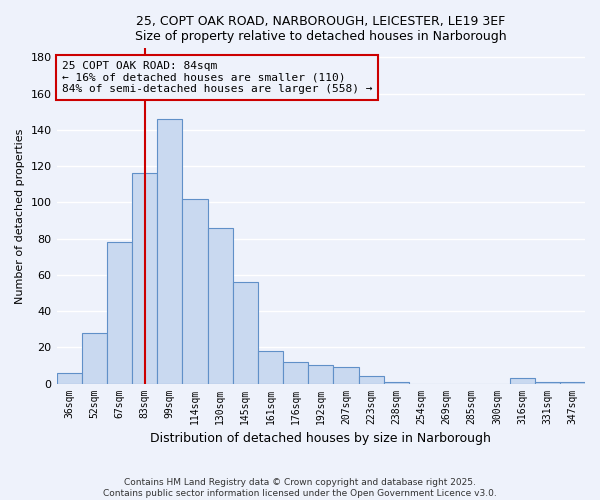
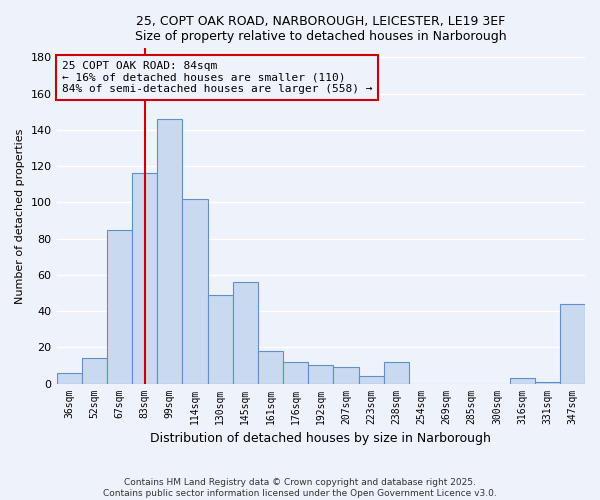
52sqm: 28 -> 14
67sqm: 78 -> 85
130sqm: 86 -> 49
238sqm: 1 -> 12
347sqm: 1 -> 44
